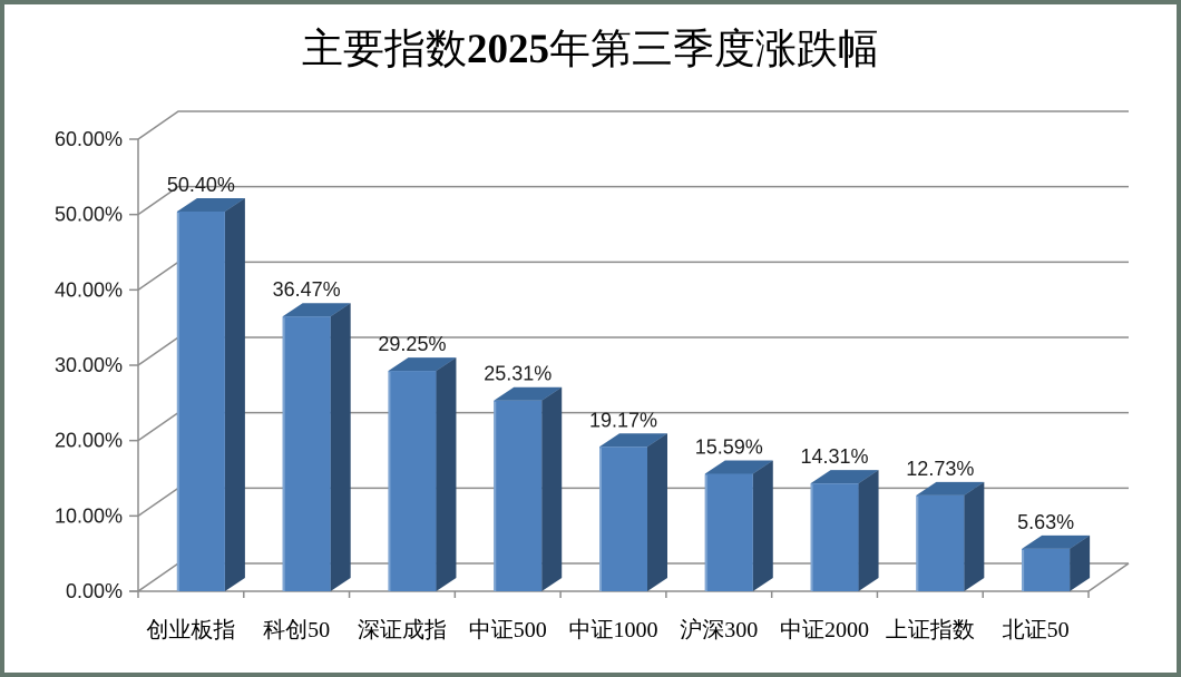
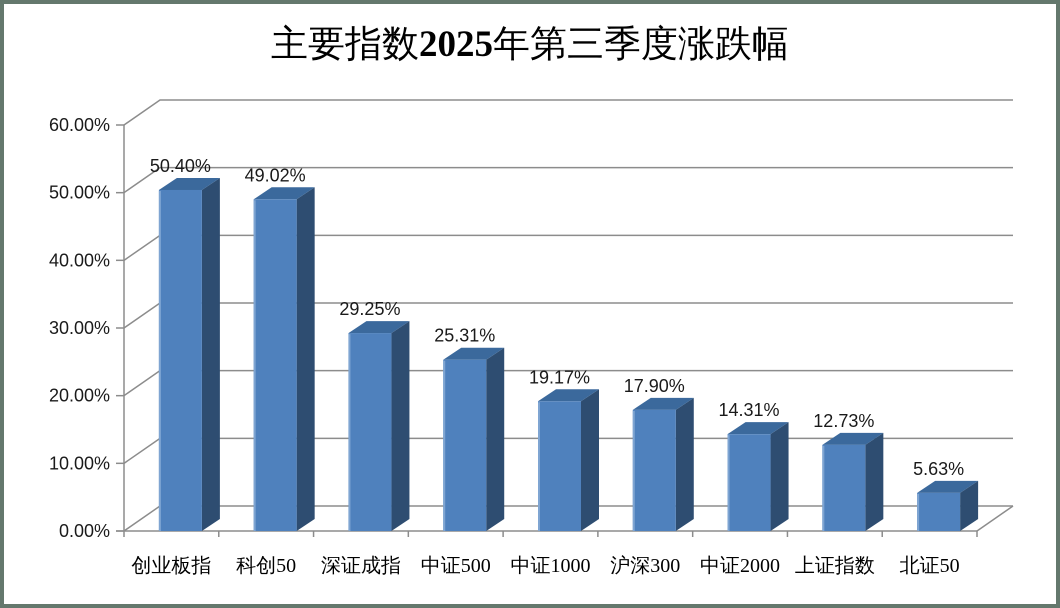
科创50: 36.47% -> 49.02%
沪深300: 15.59% -> 17.90%
